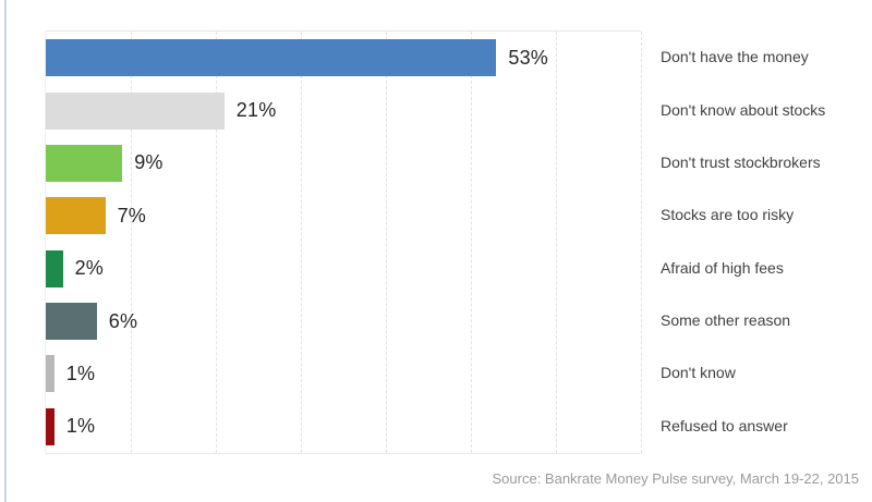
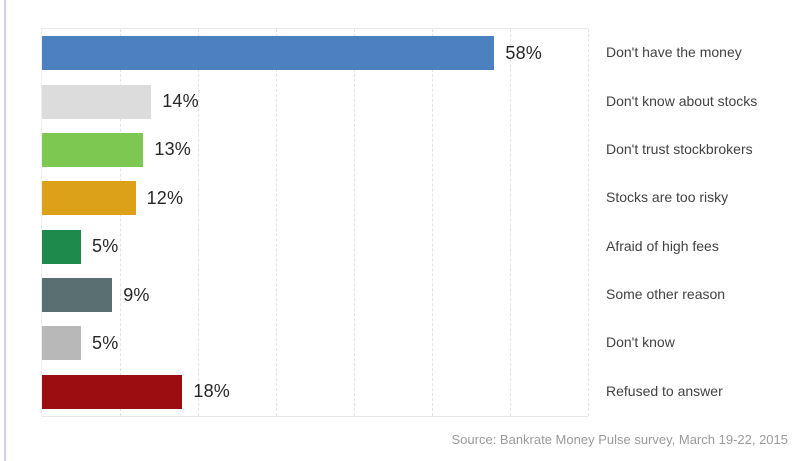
Don't have the money: 53% -> 58%
Don't know about stocks: 21% -> 14%
Don't trust stockbrokers: 9% -> 13%
Stocks are too risky: 7% -> 12%
Afraid of high fees: 2% -> 5%
Some other reason: 6% -> 9%
Don't know: 1% -> 5%
Refused to answer: 1% -> 18%
